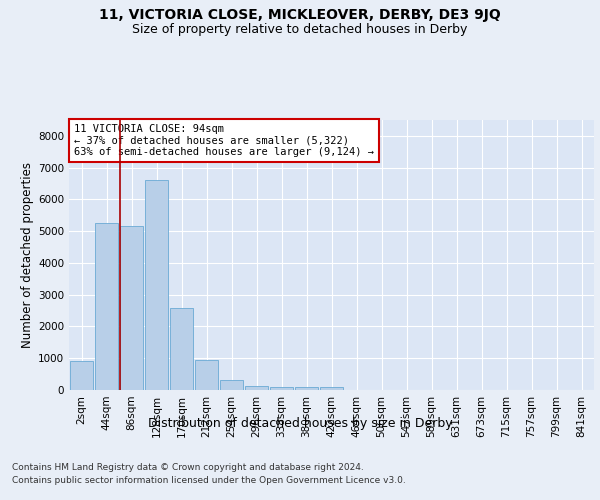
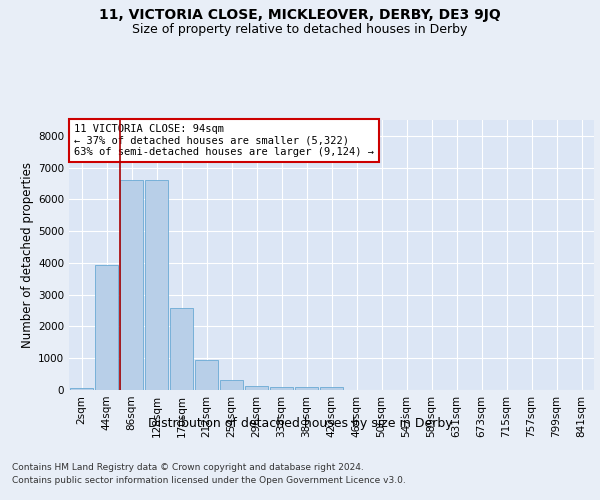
2sqm: 900 -> 60
44sqm: 5250 -> 3950
86sqm: 5150 -> 6600
